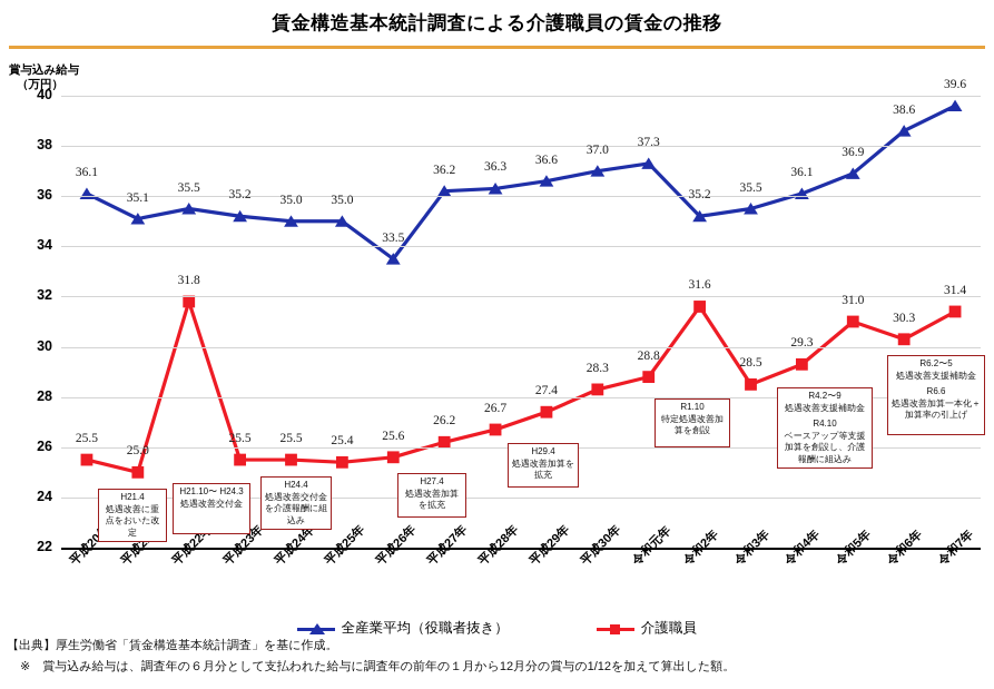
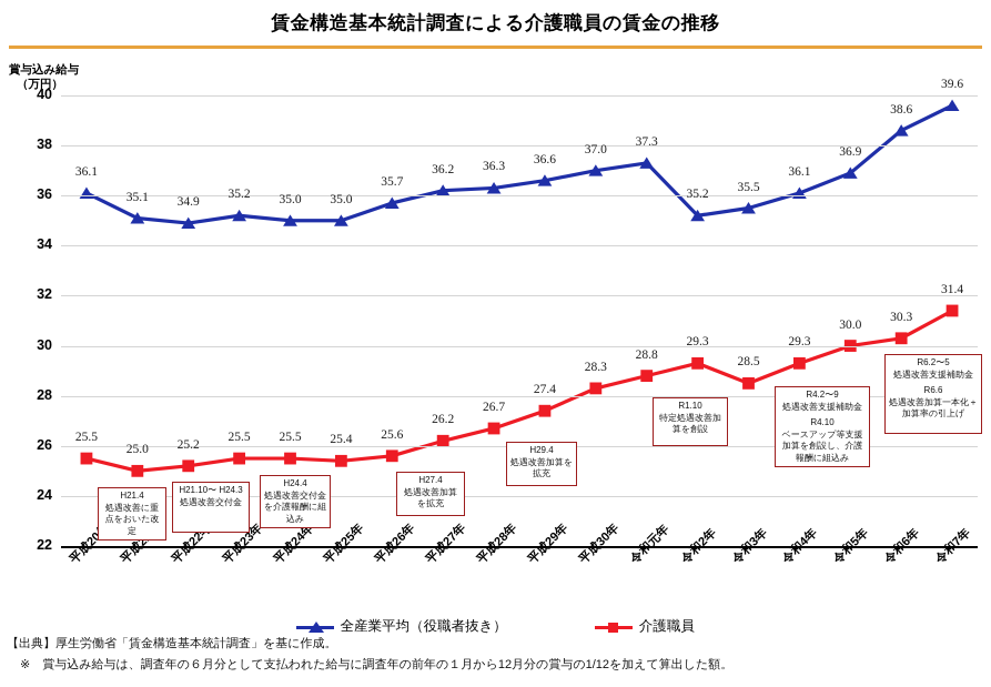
全産業平均（役職者抜き）/平成22年: 35.5 -> 34.9
介護職員/平成22年: 31.8 -> 25.2
全産業平均（役職者抜き）/平成26年: 33.5 -> 35.7
介護職員/令和2年: 31.6 -> 29.3
介護職員/令和5年: 31.0 -> 30.0
